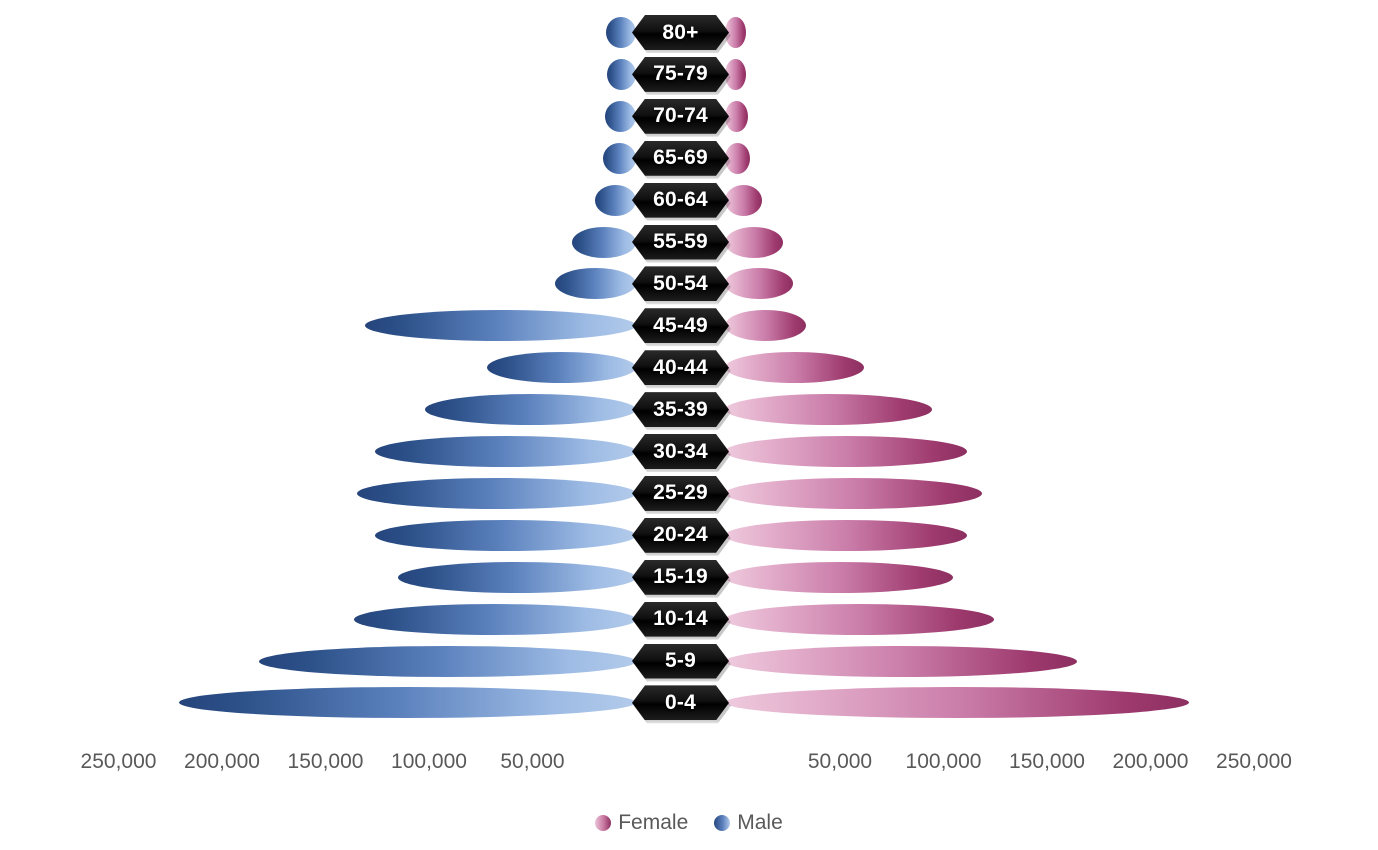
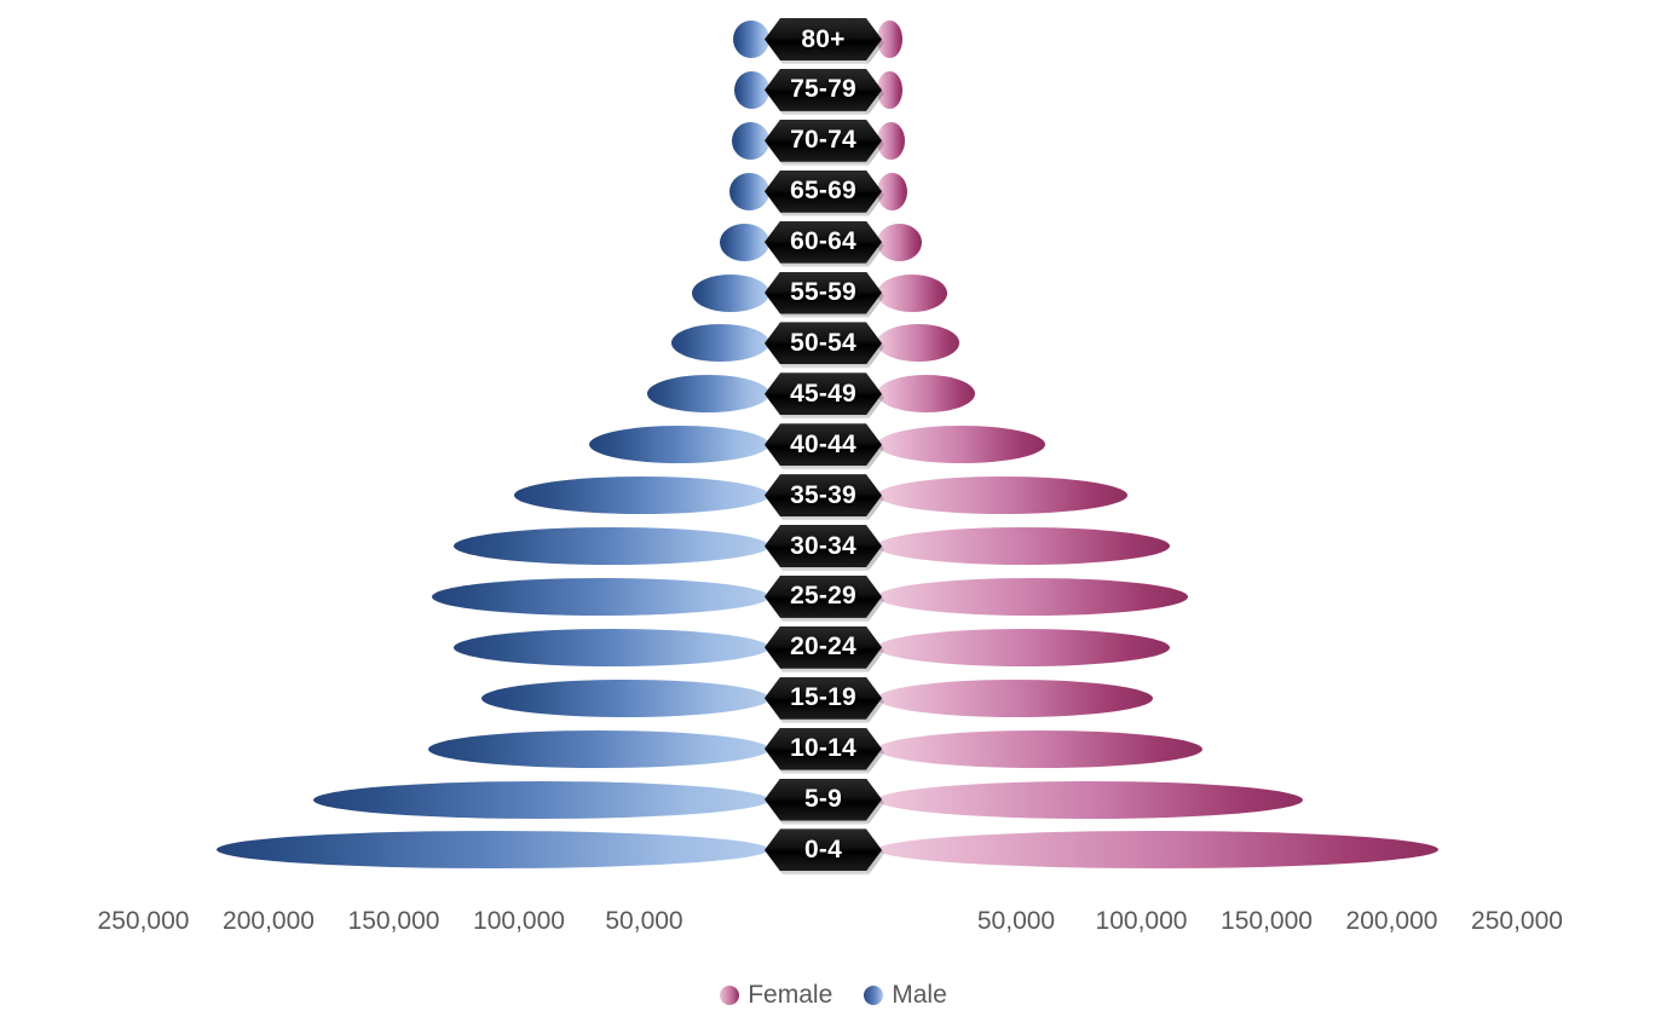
Male/45-49: 131000 -> 49000
